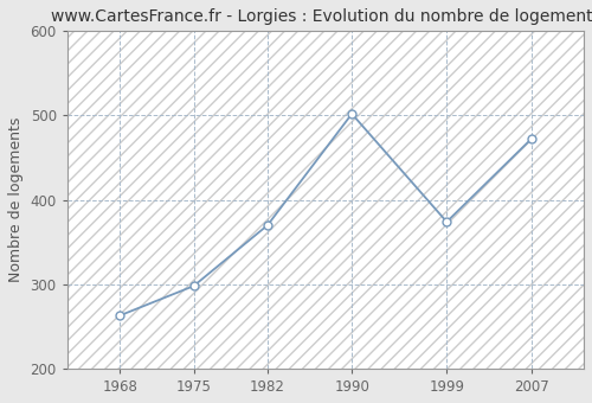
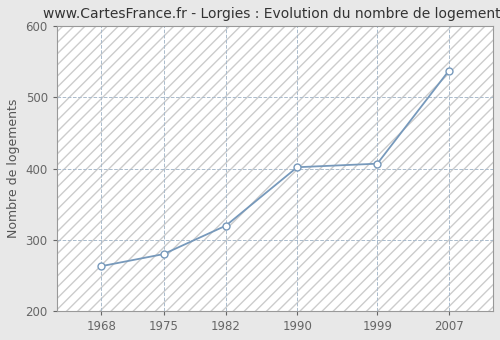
1975: 298 -> 280
1982: 370 -> 320
1990: 502 -> 402
1999: 374 -> 407
2007: 472 -> 537
